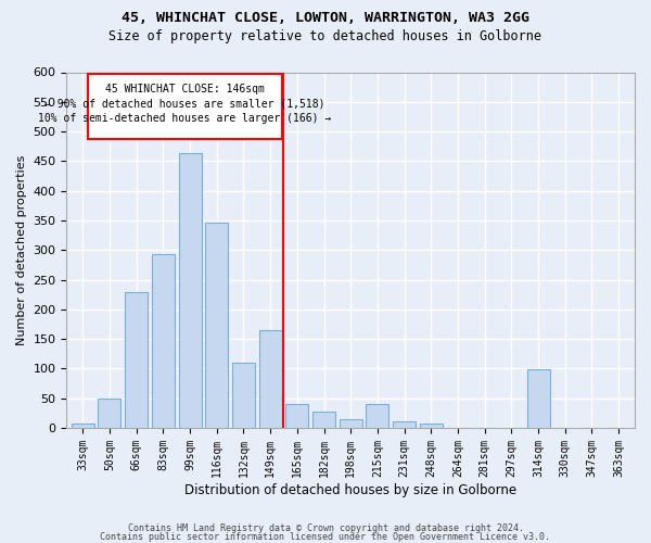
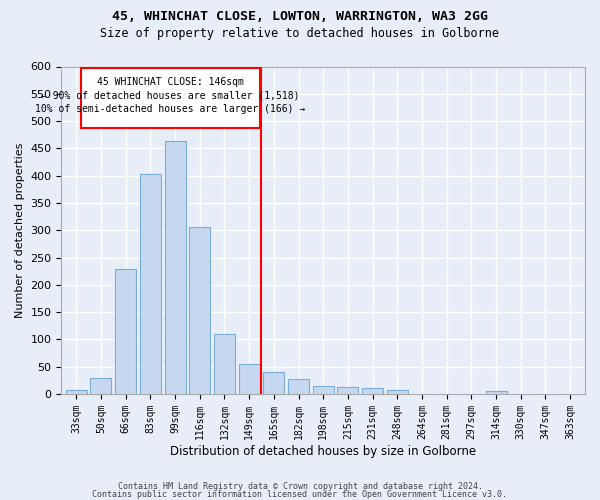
50sqm: 50 -> 30
83sqm: 294 -> 403
116sqm: 346 -> 306
149sqm: 164 -> 54
215sqm: 40 -> 13
314sqm: 98 -> 5
